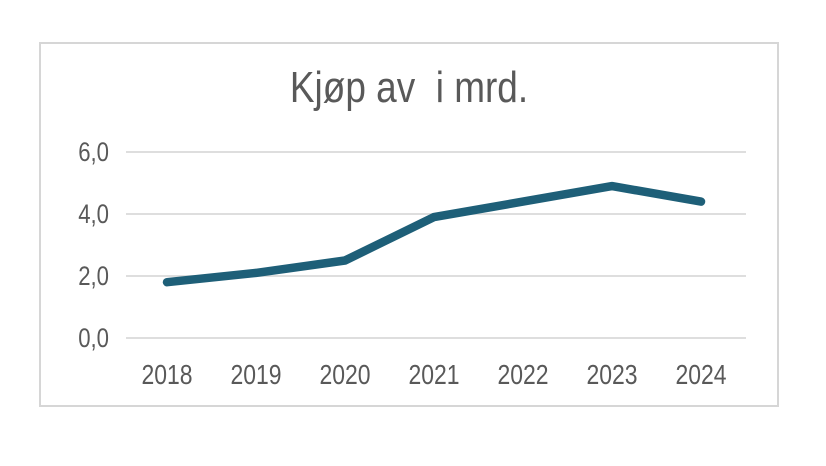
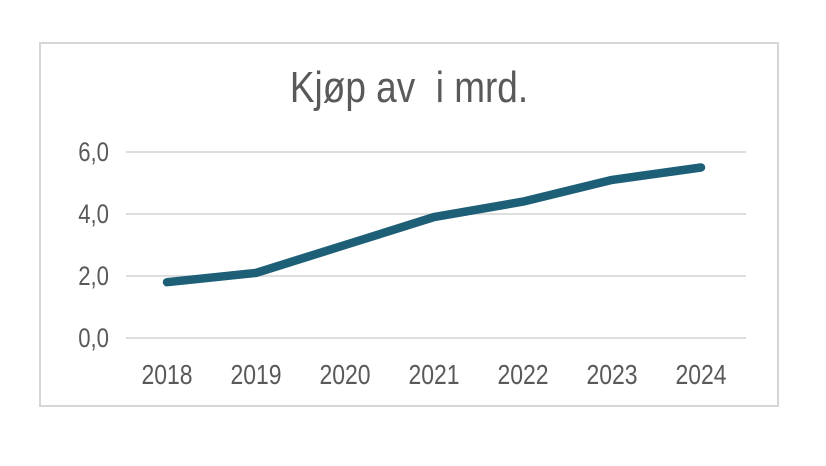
2020: 2,5 -> 3,0
2023: 4,9 -> 5,1
2024: 4,4 -> 5,5
